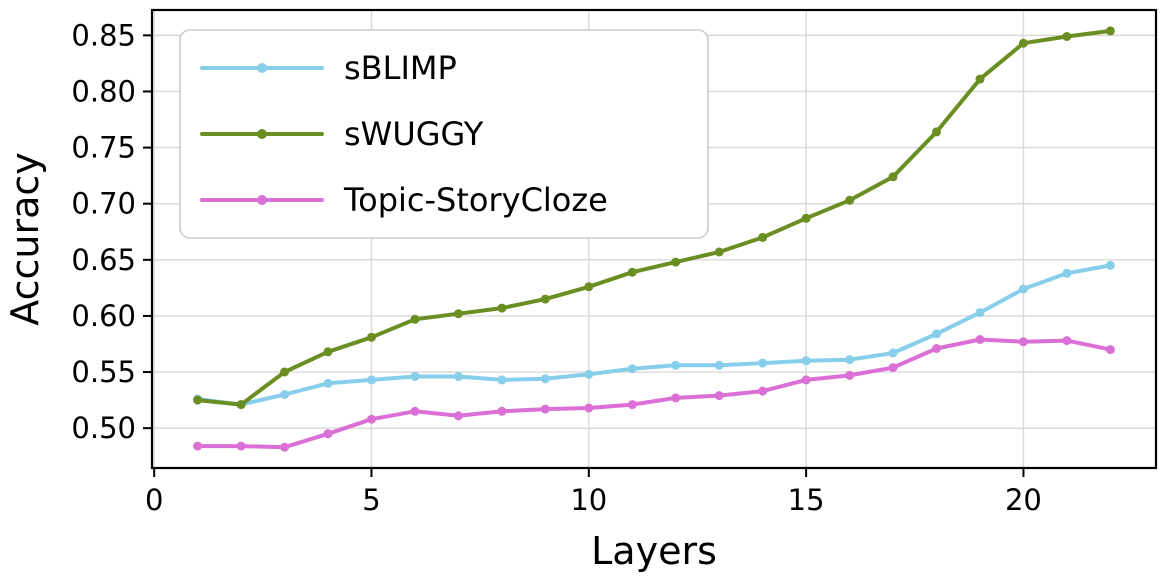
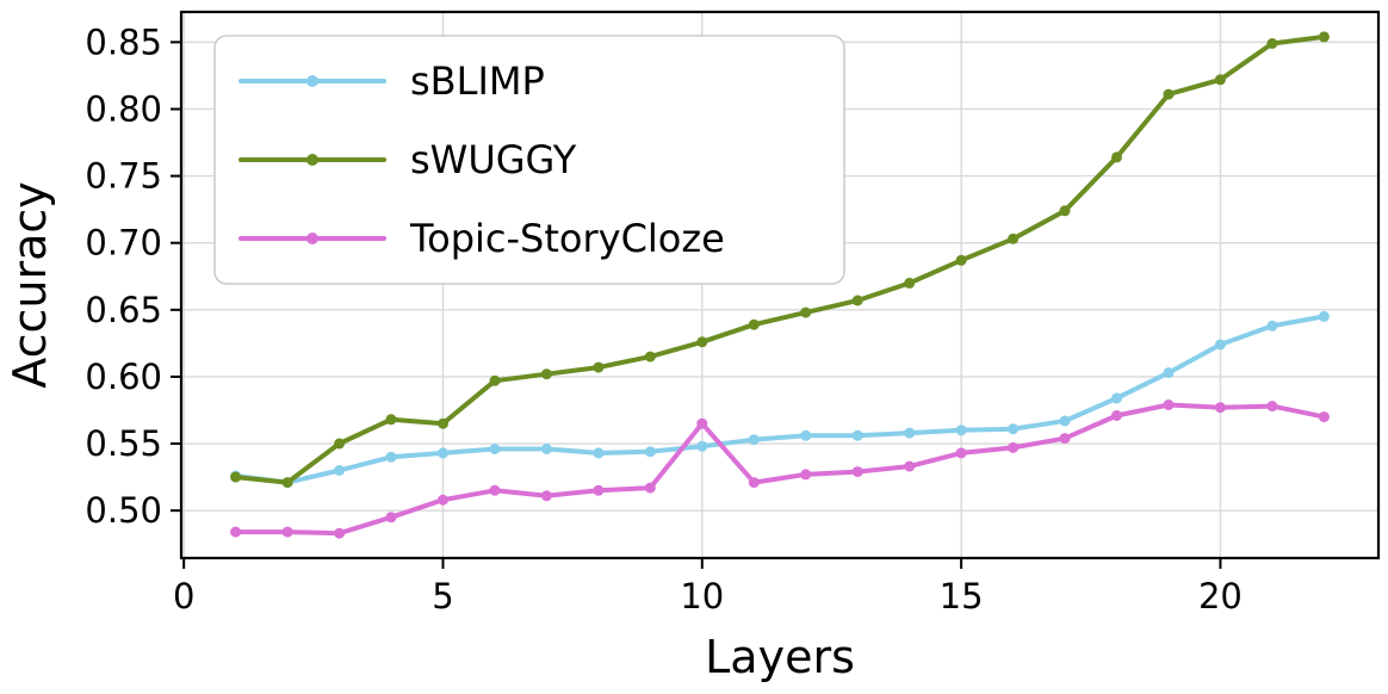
sWUGGY/5: 0.581 -> 0.565
Topic-StoryCloze/10: 0.518 -> 0.565
sWUGGY/20: 0.843 -> 0.822
